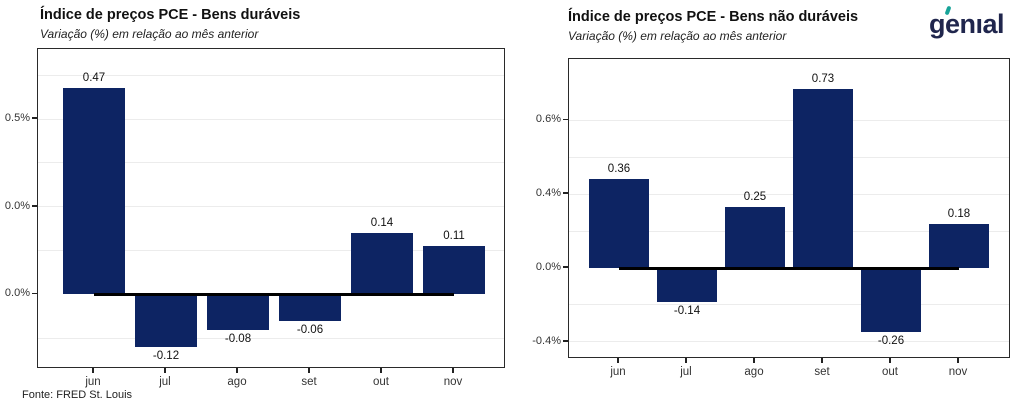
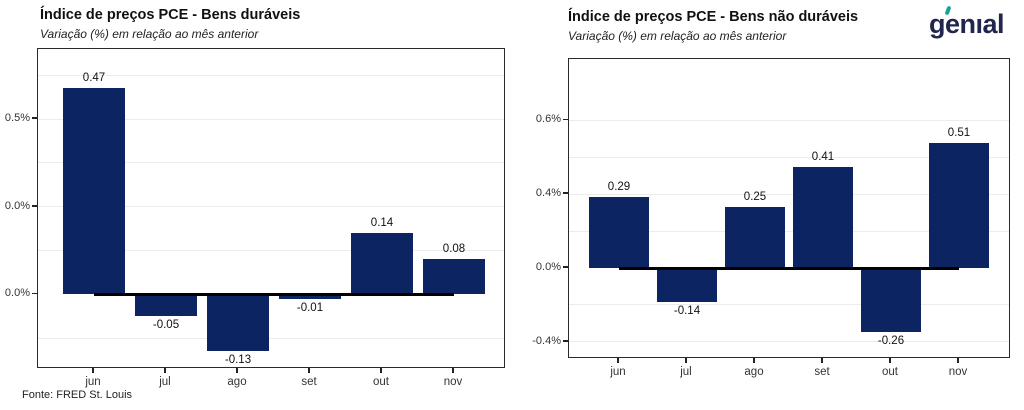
Índice de preços PCE - Bens duráveis/jul: -0.12 -> -0.05
Índice de preços PCE - Bens duráveis/ago: -0.08 -> -0.13
Índice de preços PCE - Bens duráveis/set: -0.06 -> -0.01
Índice de preços PCE - Bens duráveis/nov: 0.11 -> 0.08
Índice de preços PCE - Bens não duráveis/jun: 0.36 -> 0.29
Índice de preços PCE - Bens não duráveis/set: 0.73 -> 0.41
Índice de preços PCE - Bens não duráveis/nov: 0.18 -> 0.51
